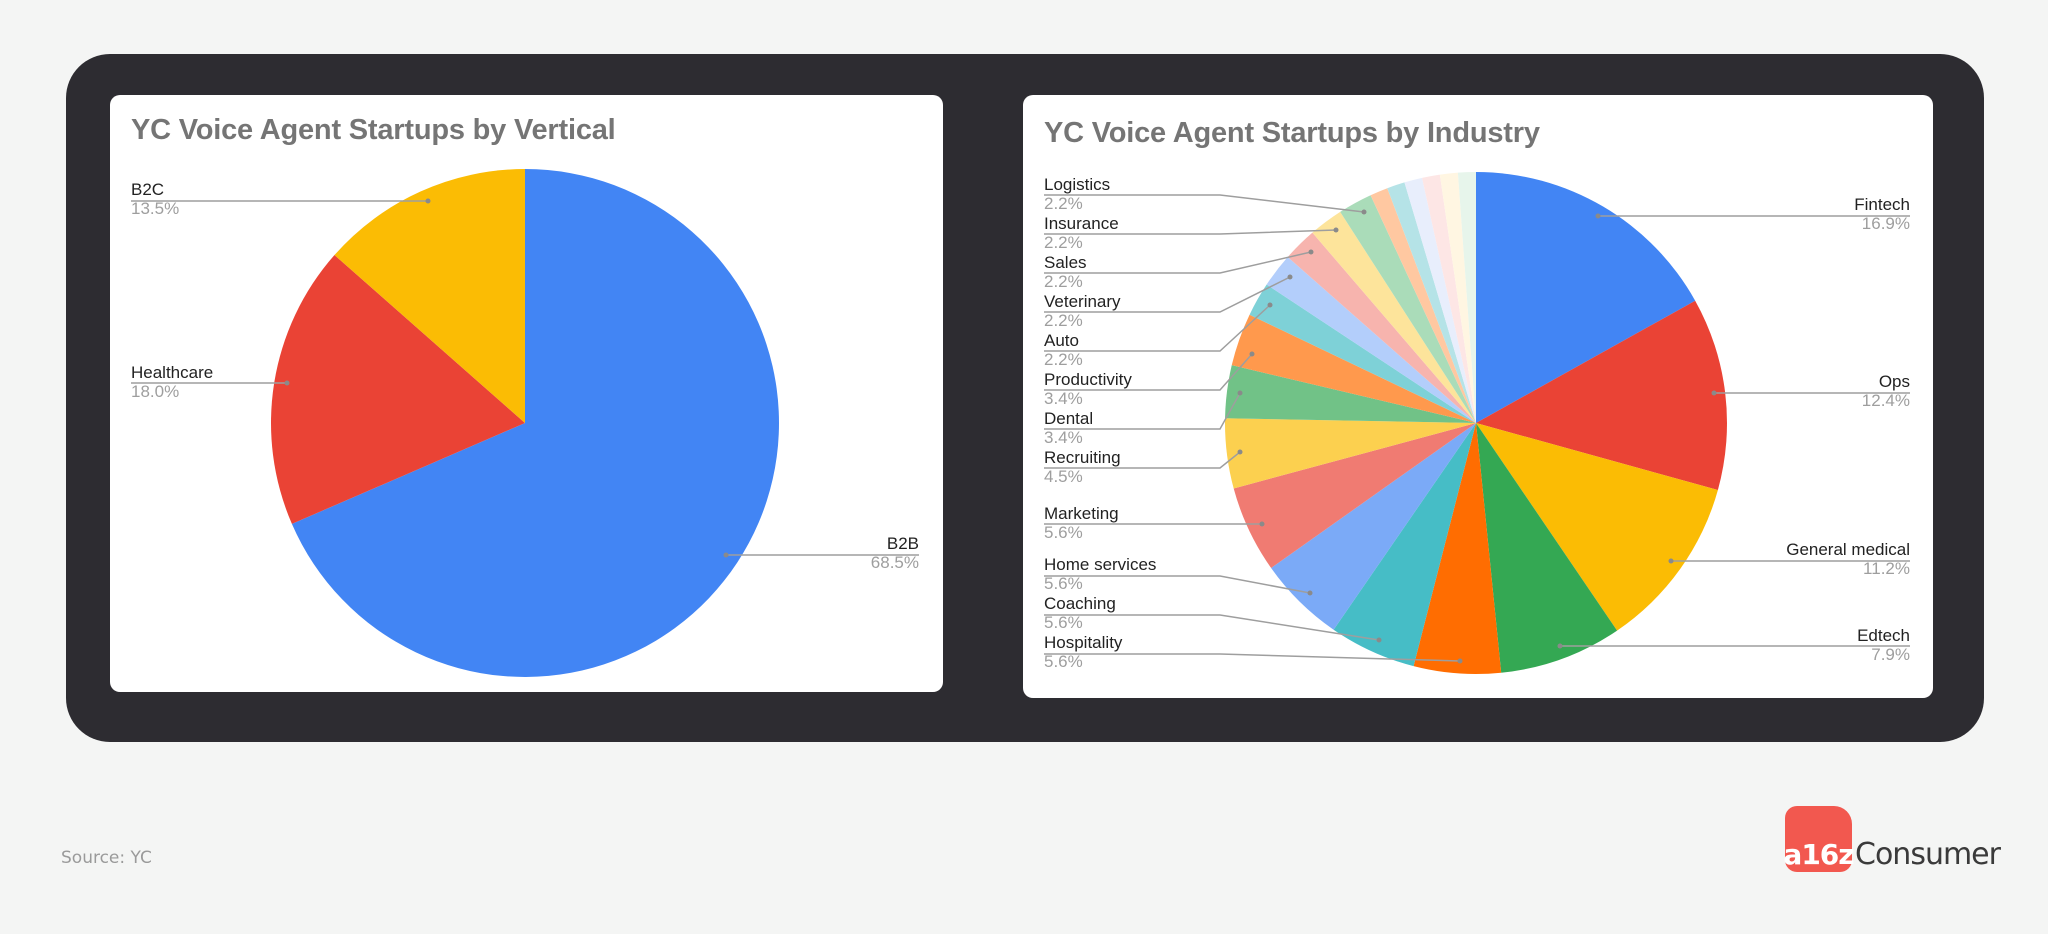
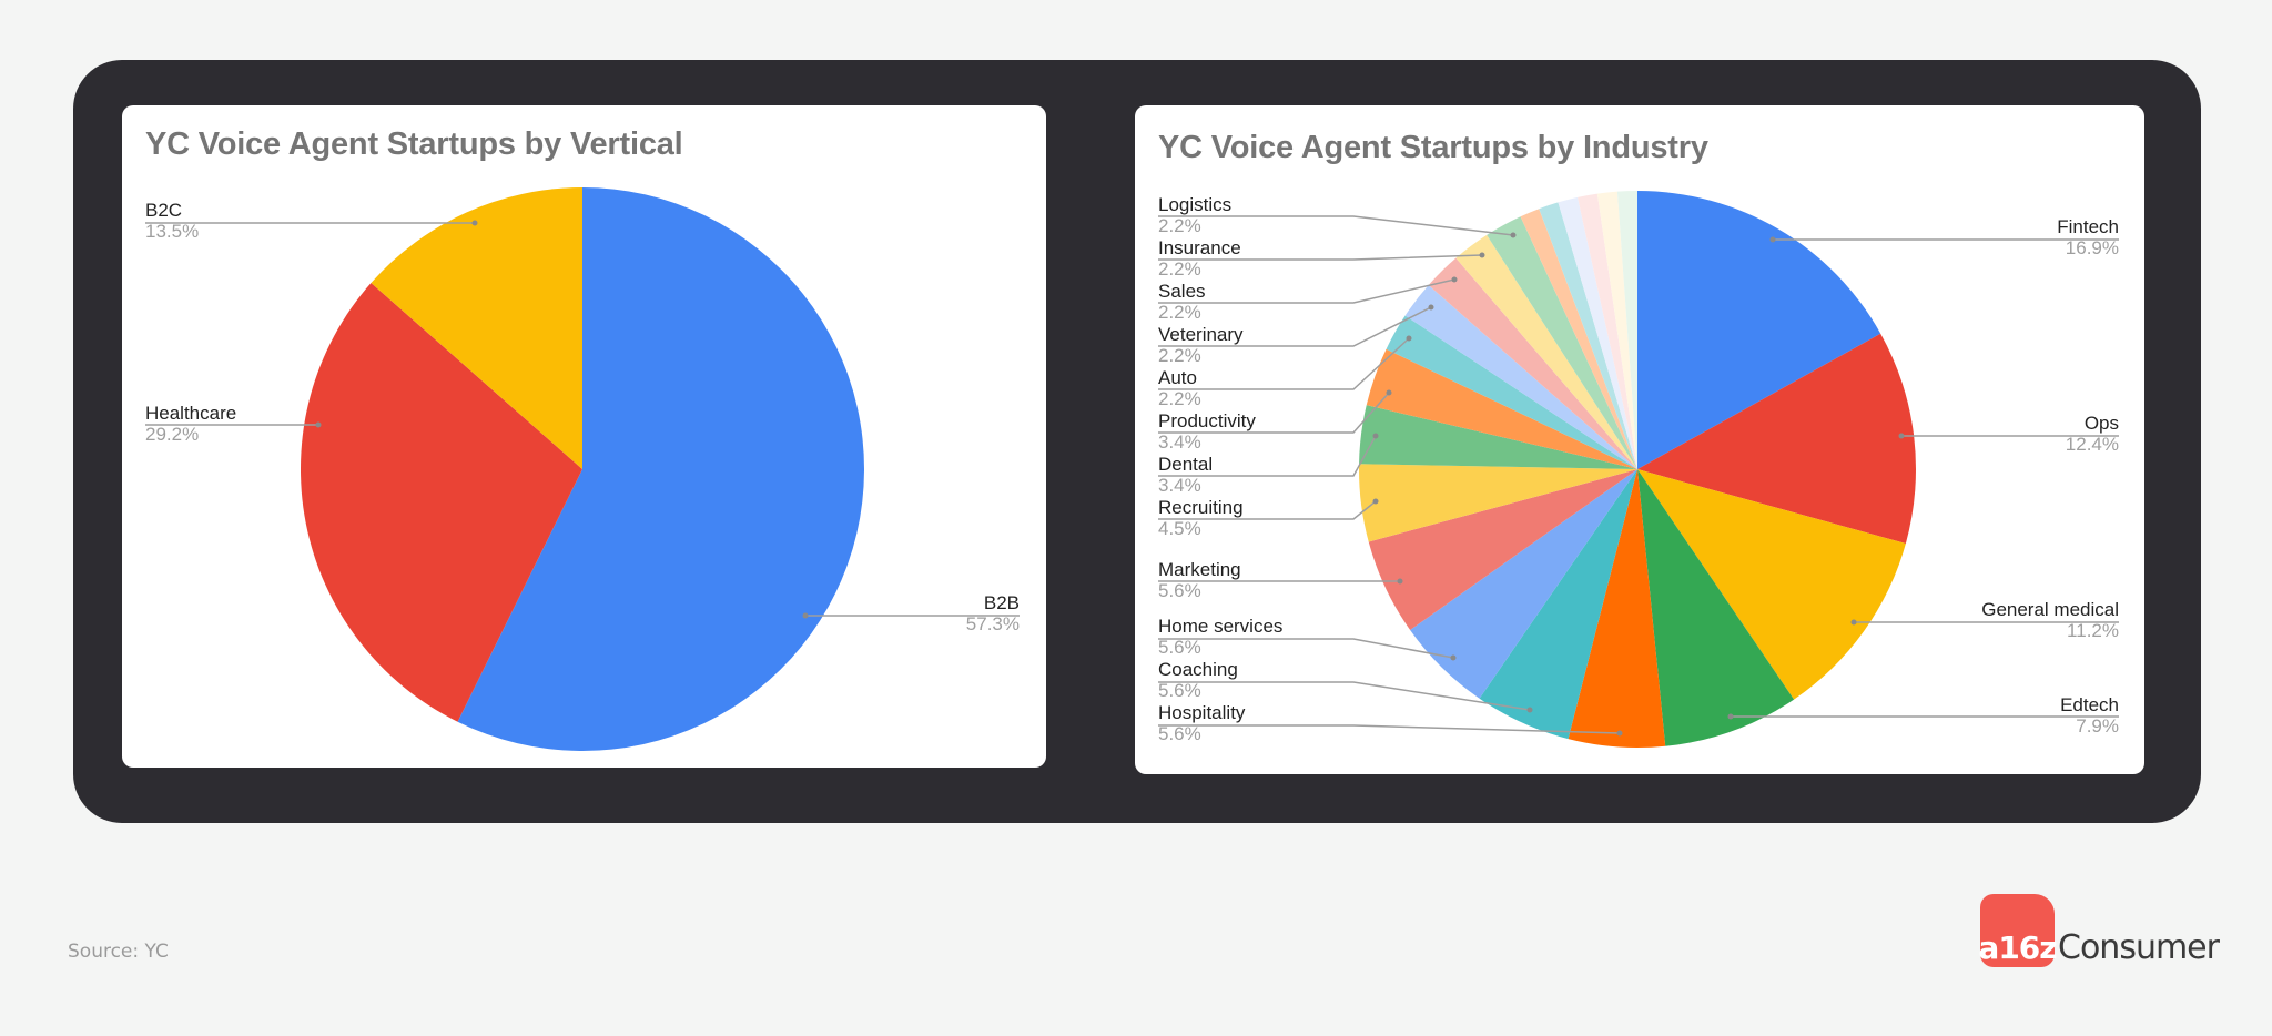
YC Voice Agent Startups by Vertical/B2B: 68.5% -> 57.3%
YC Voice Agent Startups by Vertical/Healthcare: 18.0% -> 29.2%
